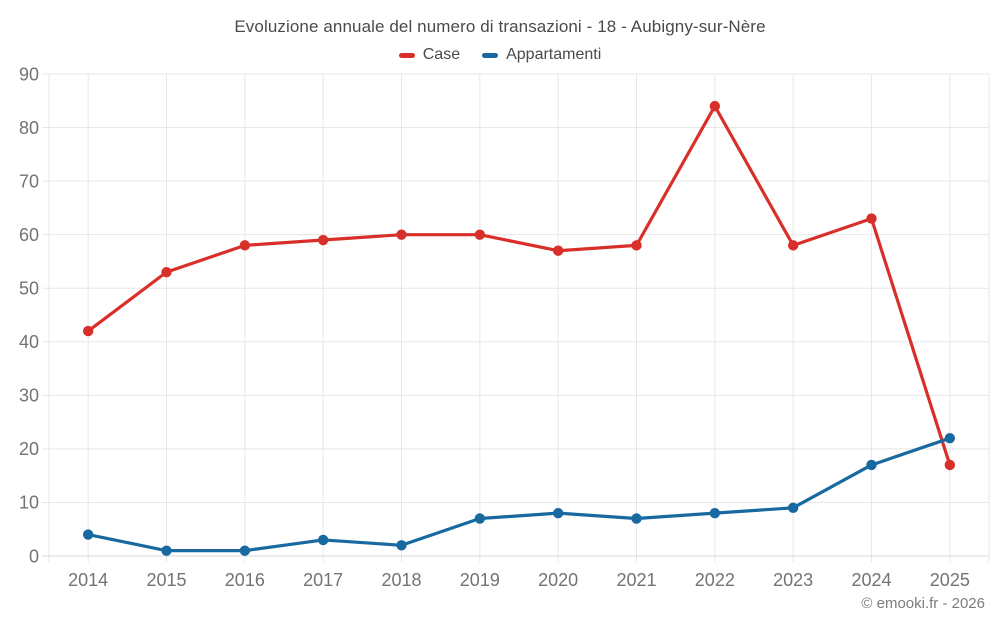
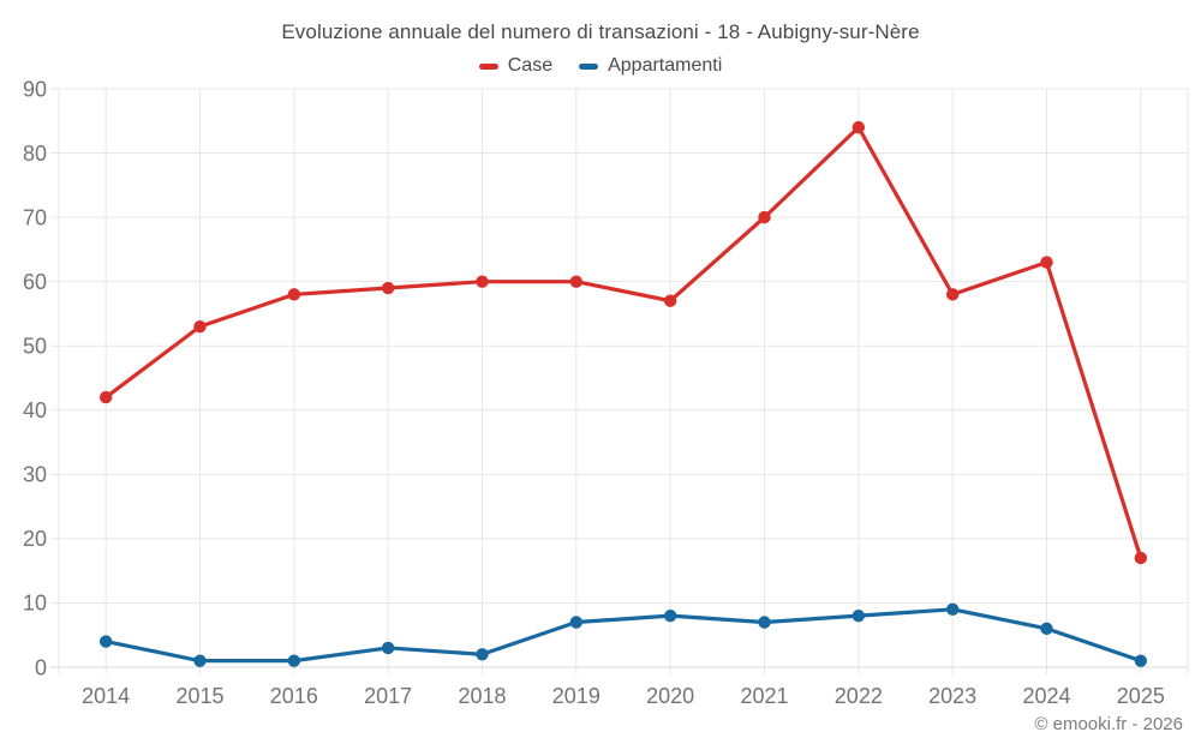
Case/2021: 58 -> 70
Appartamenti/2024: 17 -> 6
Appartamenti/2025: 22 -> 1
